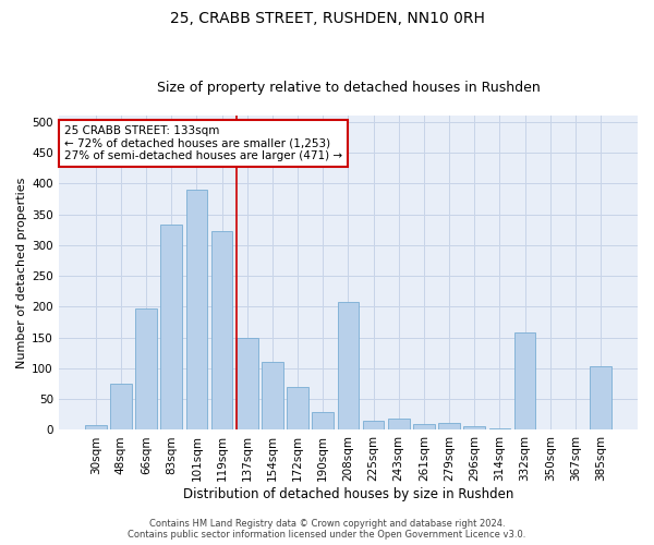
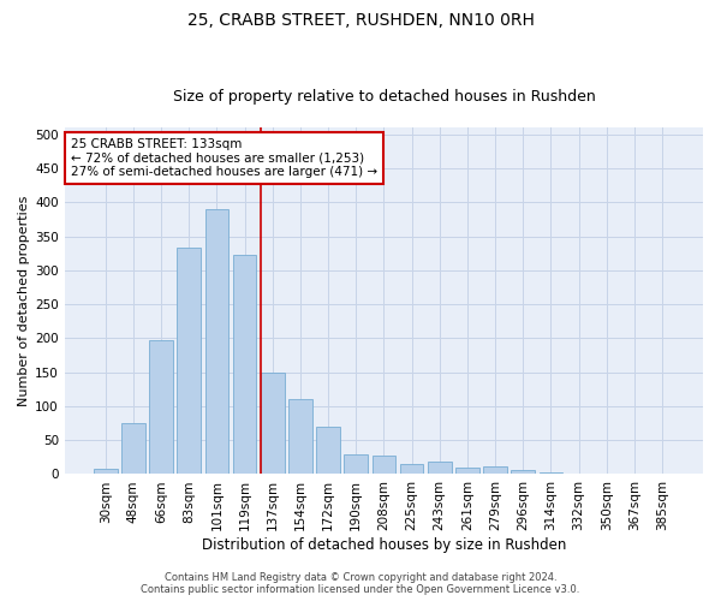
208sqm: 208 -> 28
332sqm: 158 -> 1
385sqm: 104 -> 1
